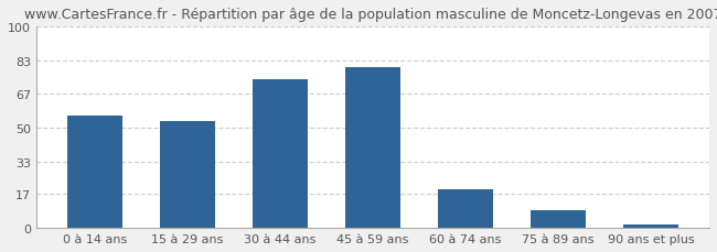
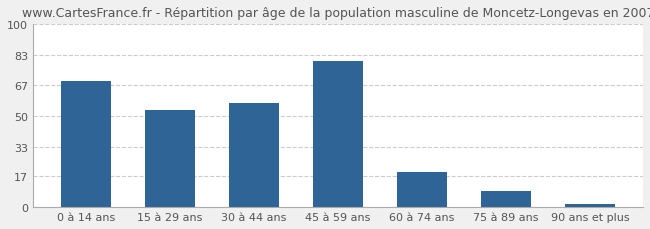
0 à 14 ans: 56 -> 69
30 à 44 ans: 74 -> 57
